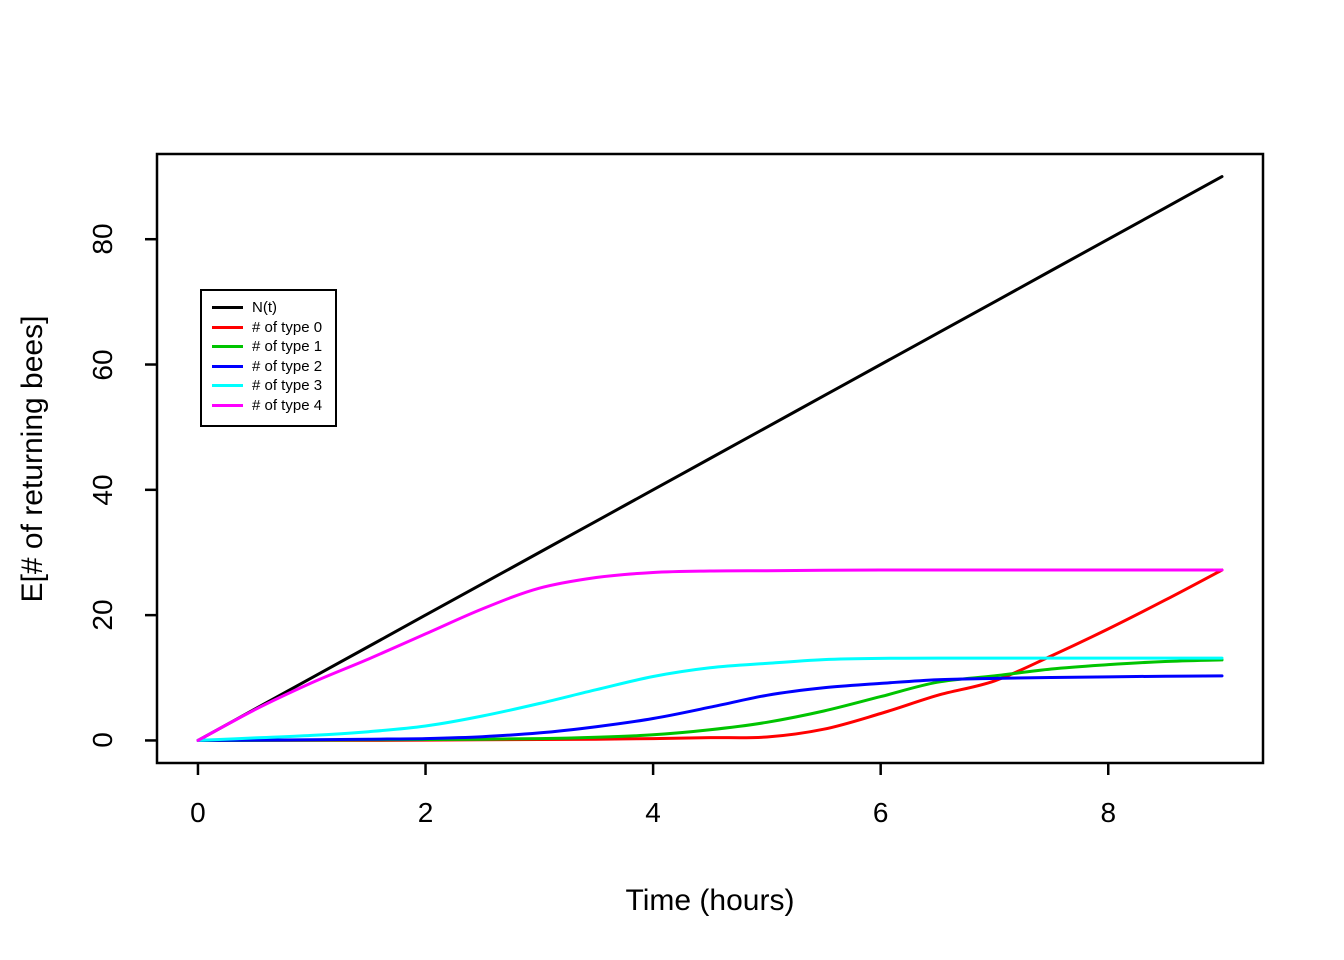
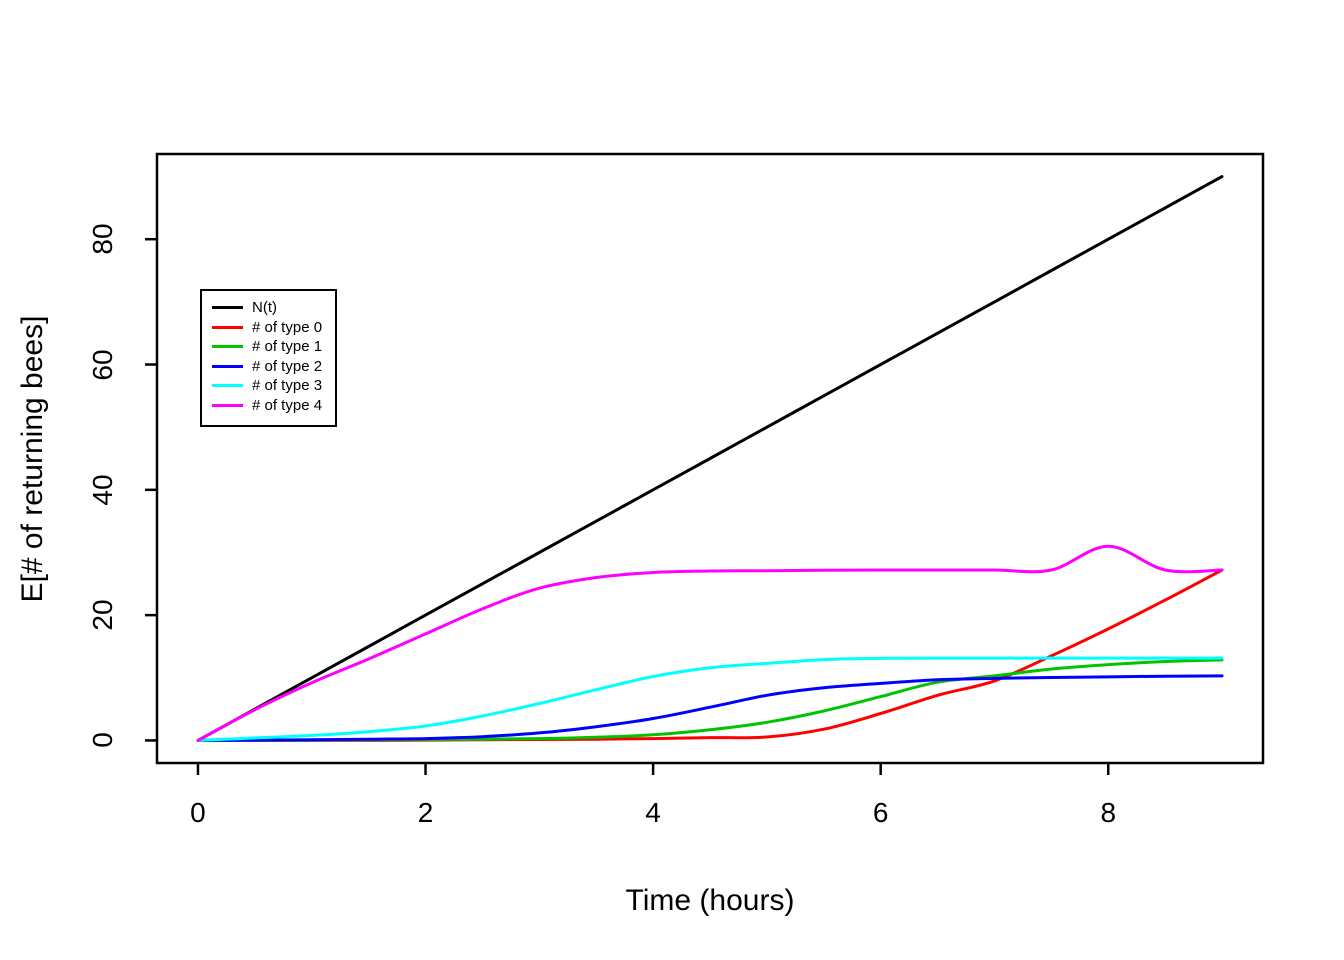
# of type 4/8: 27 -> 31
